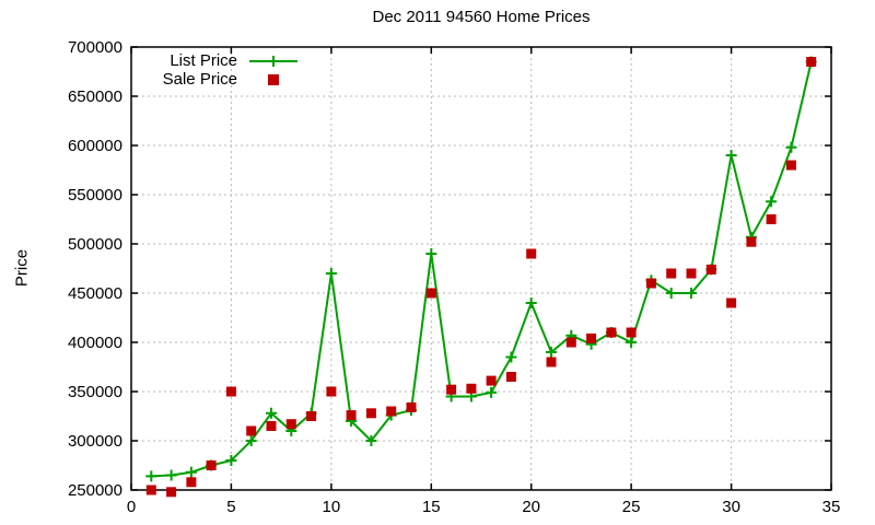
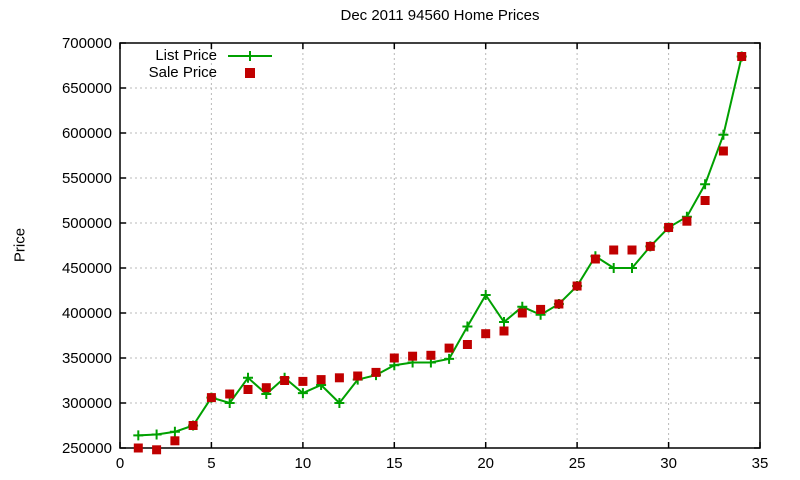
List Price/5: 280000 -> 310000
Sale Price/5: 350000 -> 310000
List Price/10: 470000 -> 310000
Sale Price/10: 350000 -> 320000
List Price/15: 490000 -> 340000
Sale Price/15: 450000 -> 350000
List Price/20: 440000 -> 420000
Sale Price/20: 490000 -> 380000
List Price/25: 400000 -> 430000
Sale Price/25: 410000 -> 430000
List Price/30: 590000 -> 500000
Sale Price/30: 440000 -> 500000
